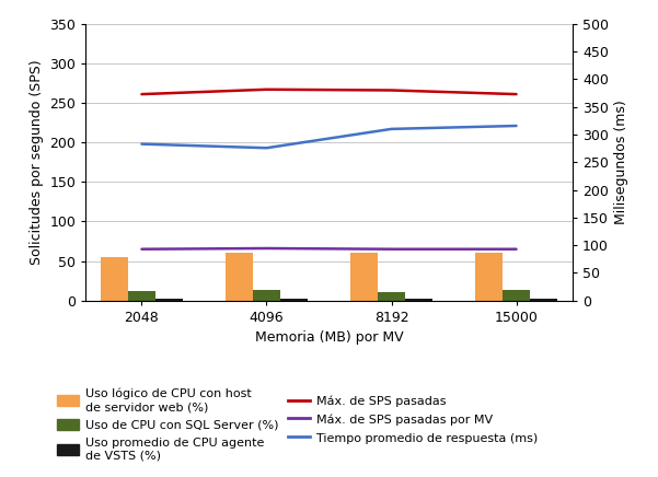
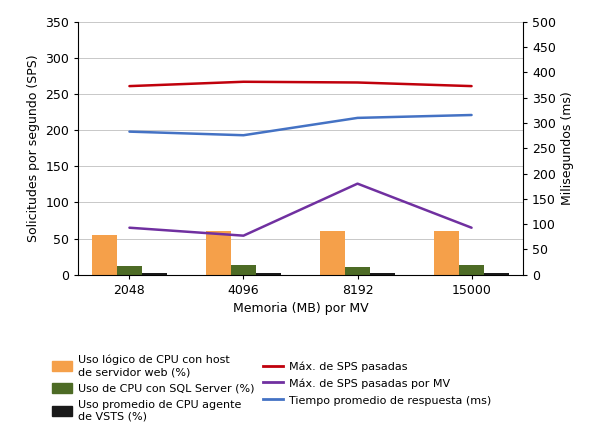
Máx. de SPS pasadas por MV/4096: 66 -> 54
Máx. de SPS pasadas por MV/8192: 65 -> 126
